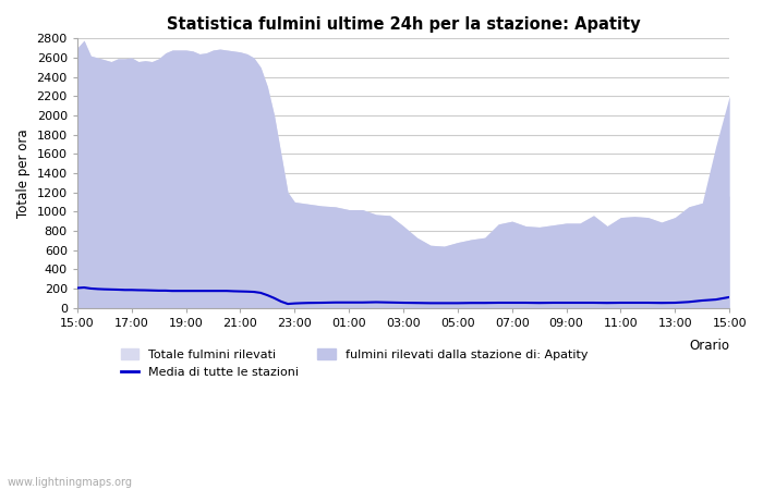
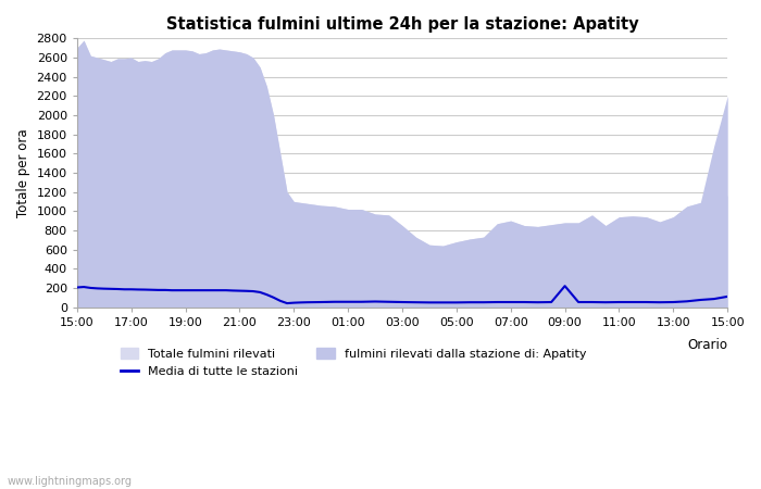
Media di tutte le stazioni/09:00: 50 -> 220
